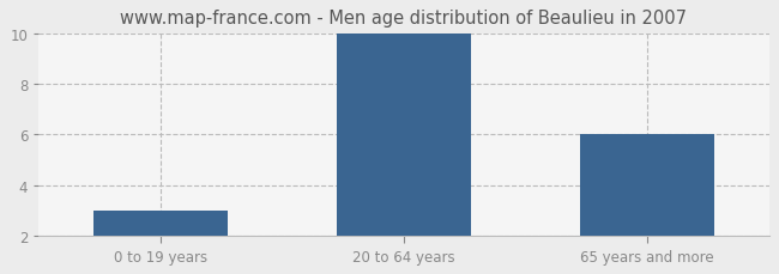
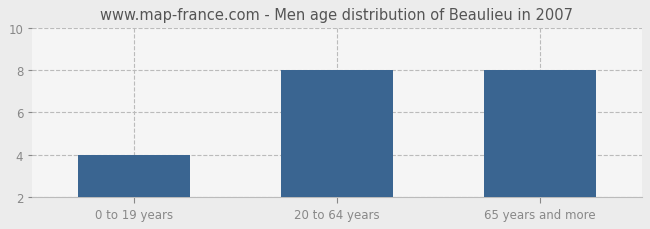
0 to 19 years: 3 -> 4
20 to 64 years: 10 -> 8
65 years and more: 6 -> 8
